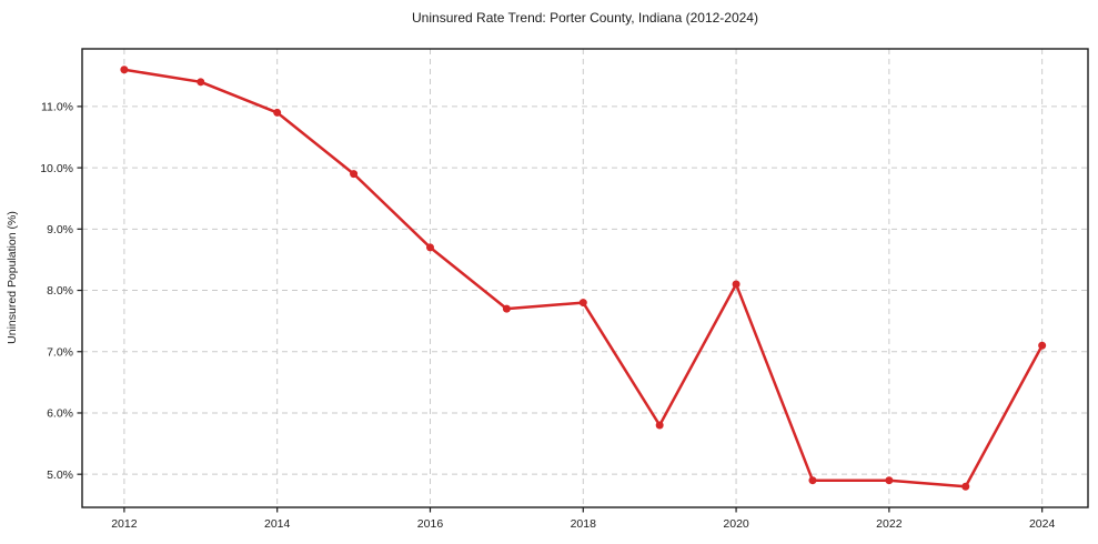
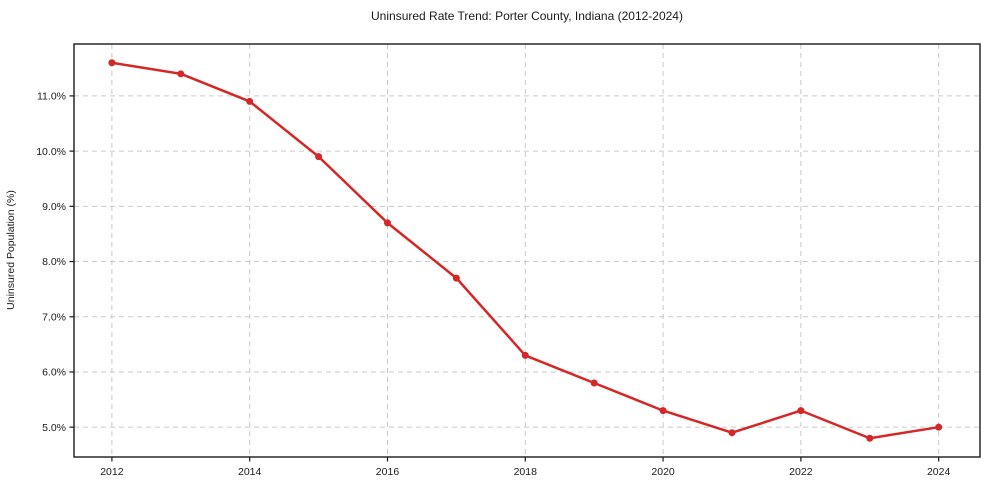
2018: 7.8% -> 6.3%
2020: 8.1% -> 5.3%
2022: 4.9% -> 5.3%
2024: 7.1% -> 5.0%
